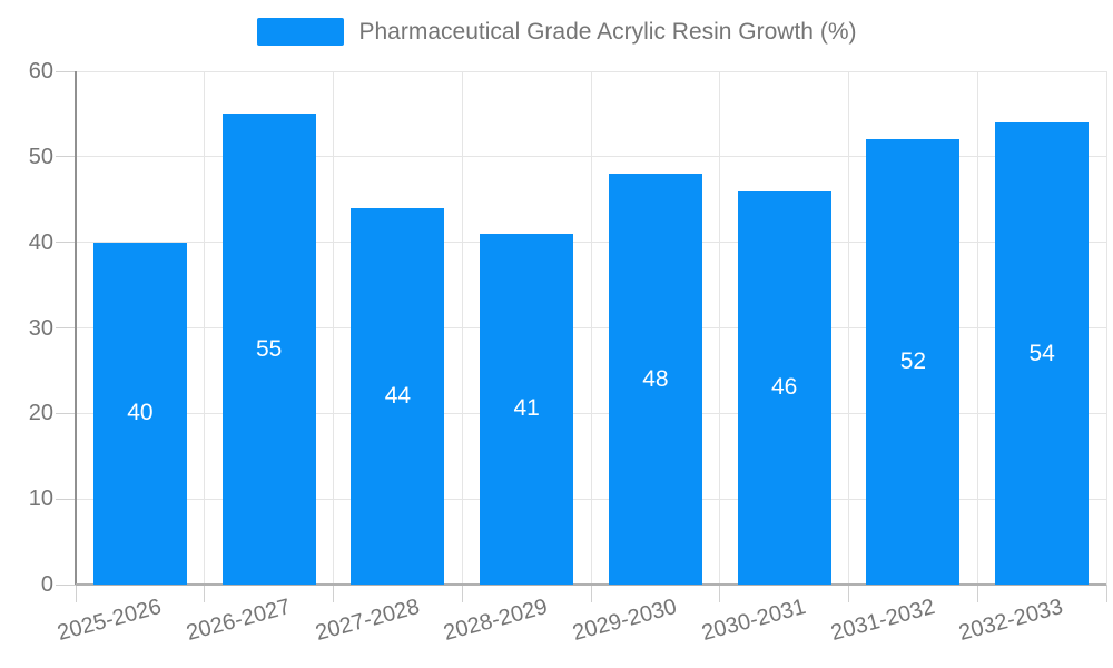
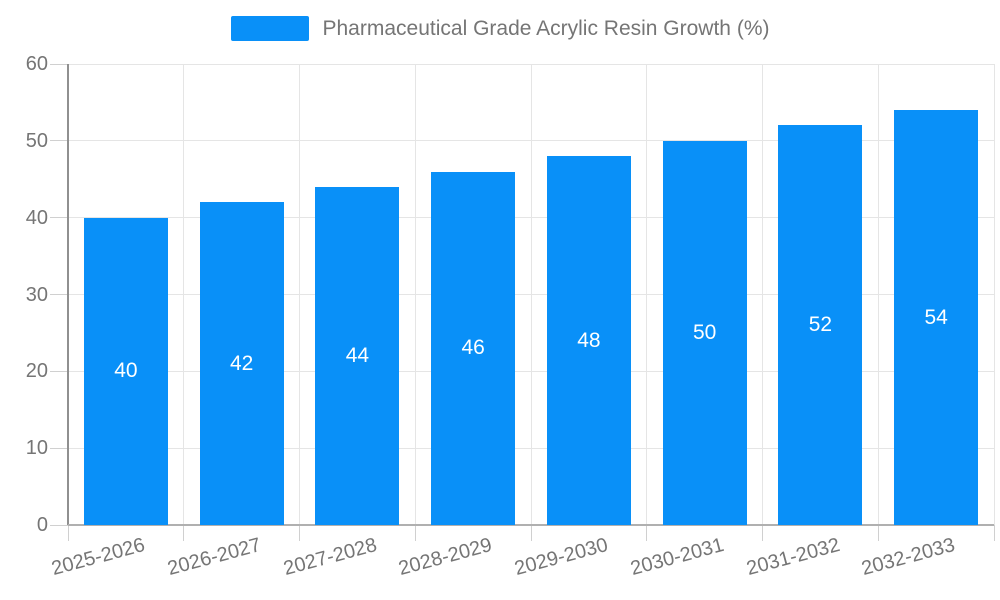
2026-2027: 55 -> 42
2028-2029: 41 -> 46
2030-2031: 46 -> 50
